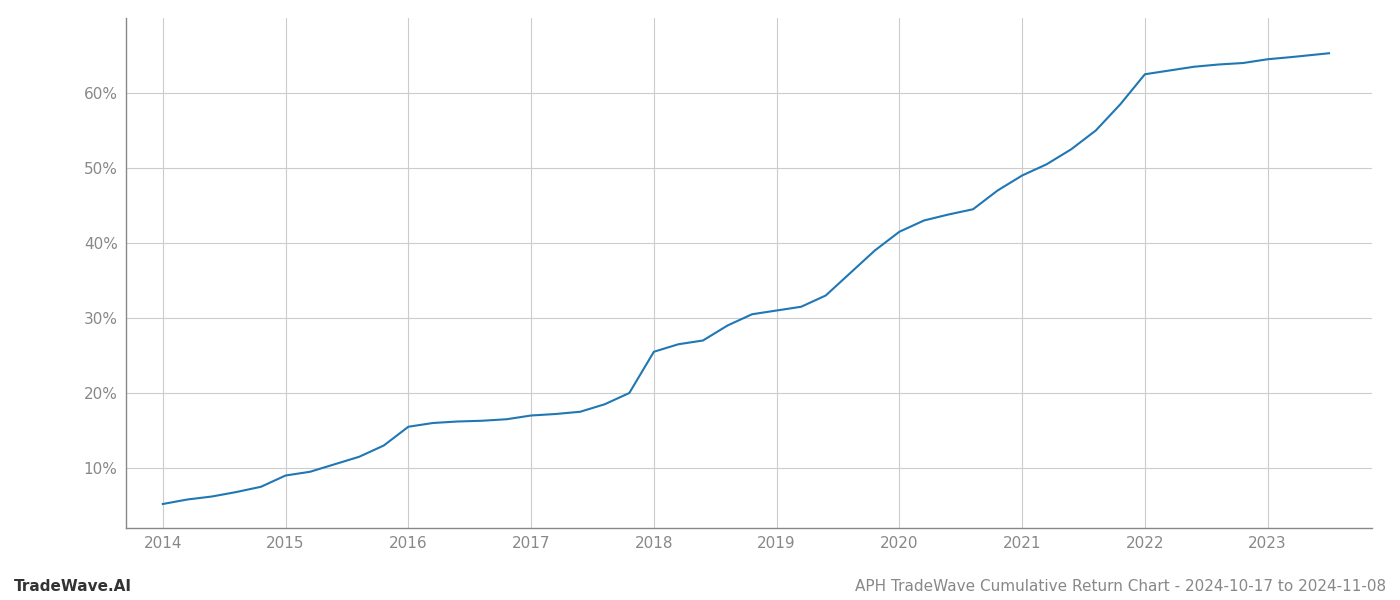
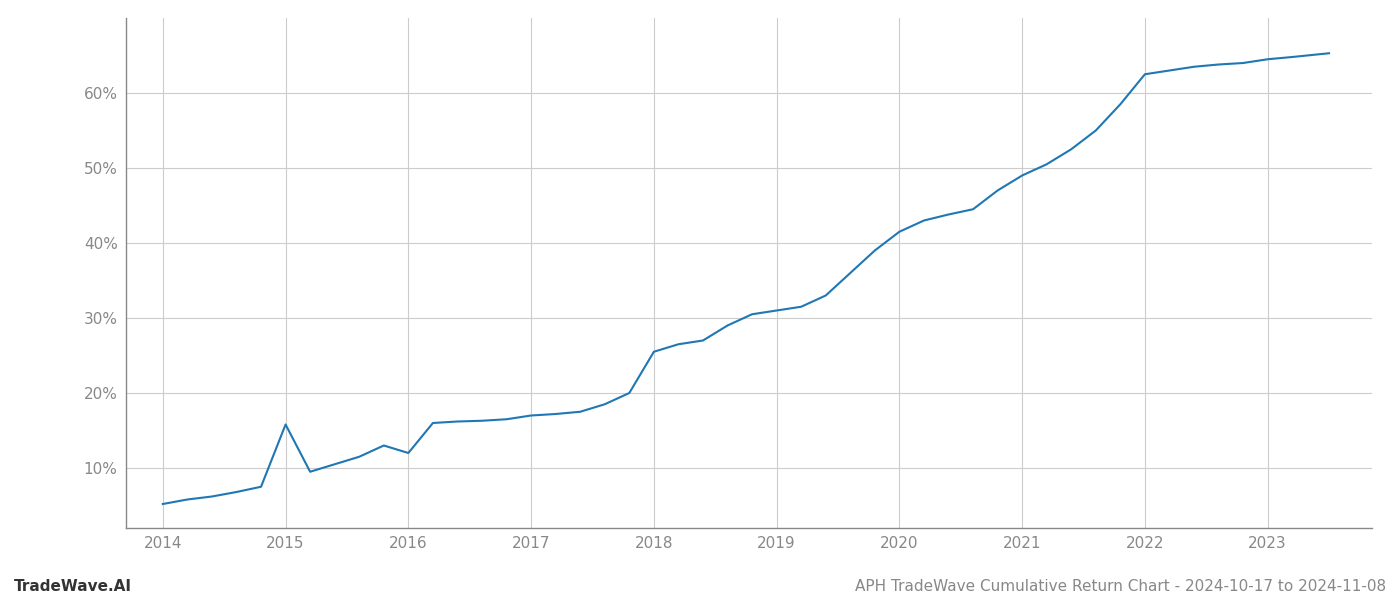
2015: 9.0% -> 15.8%
2016: 15.5% -> 12.0%
